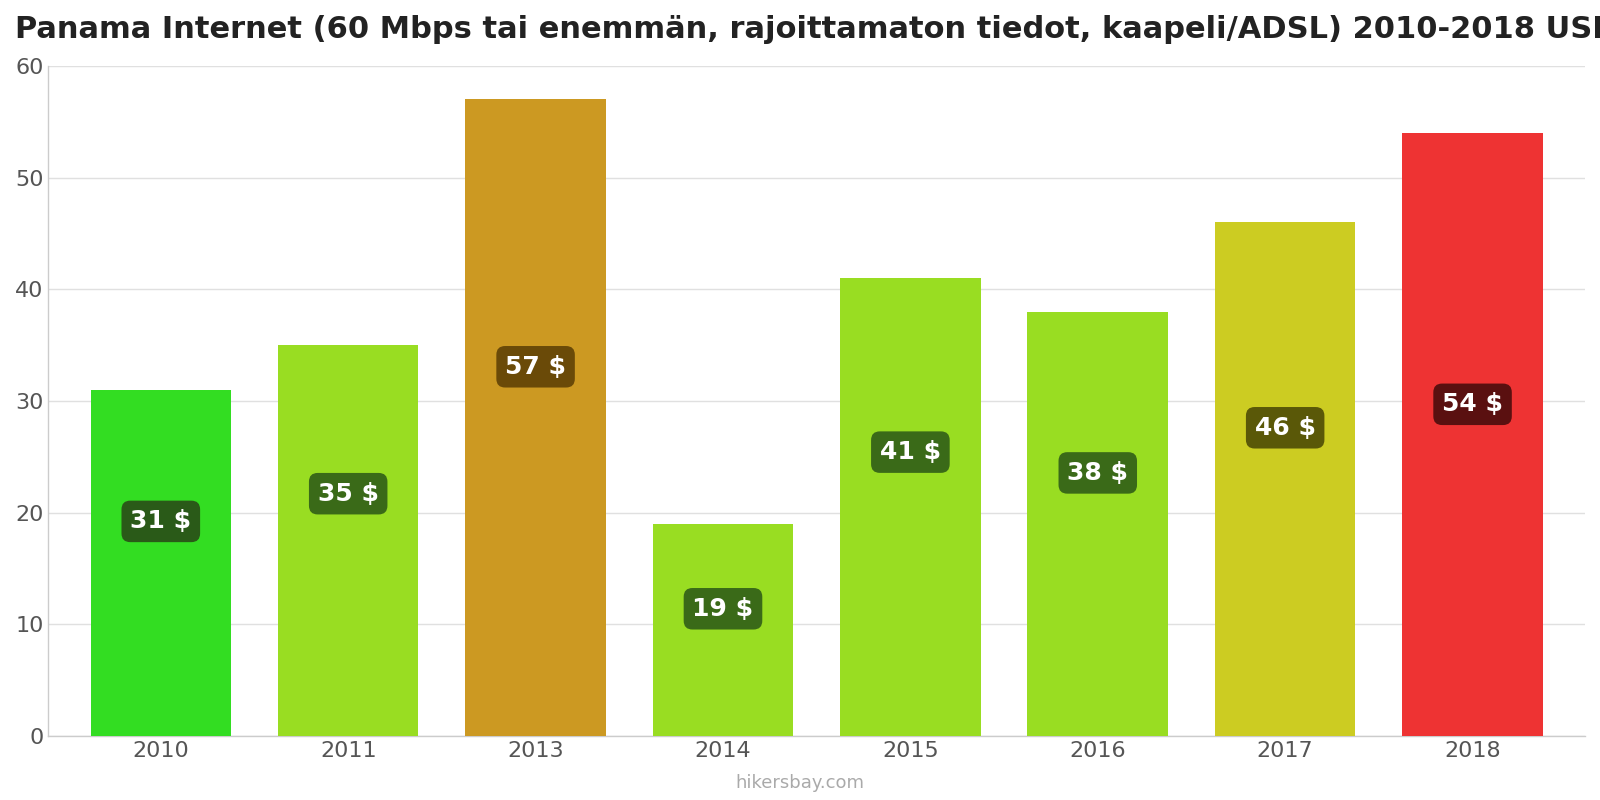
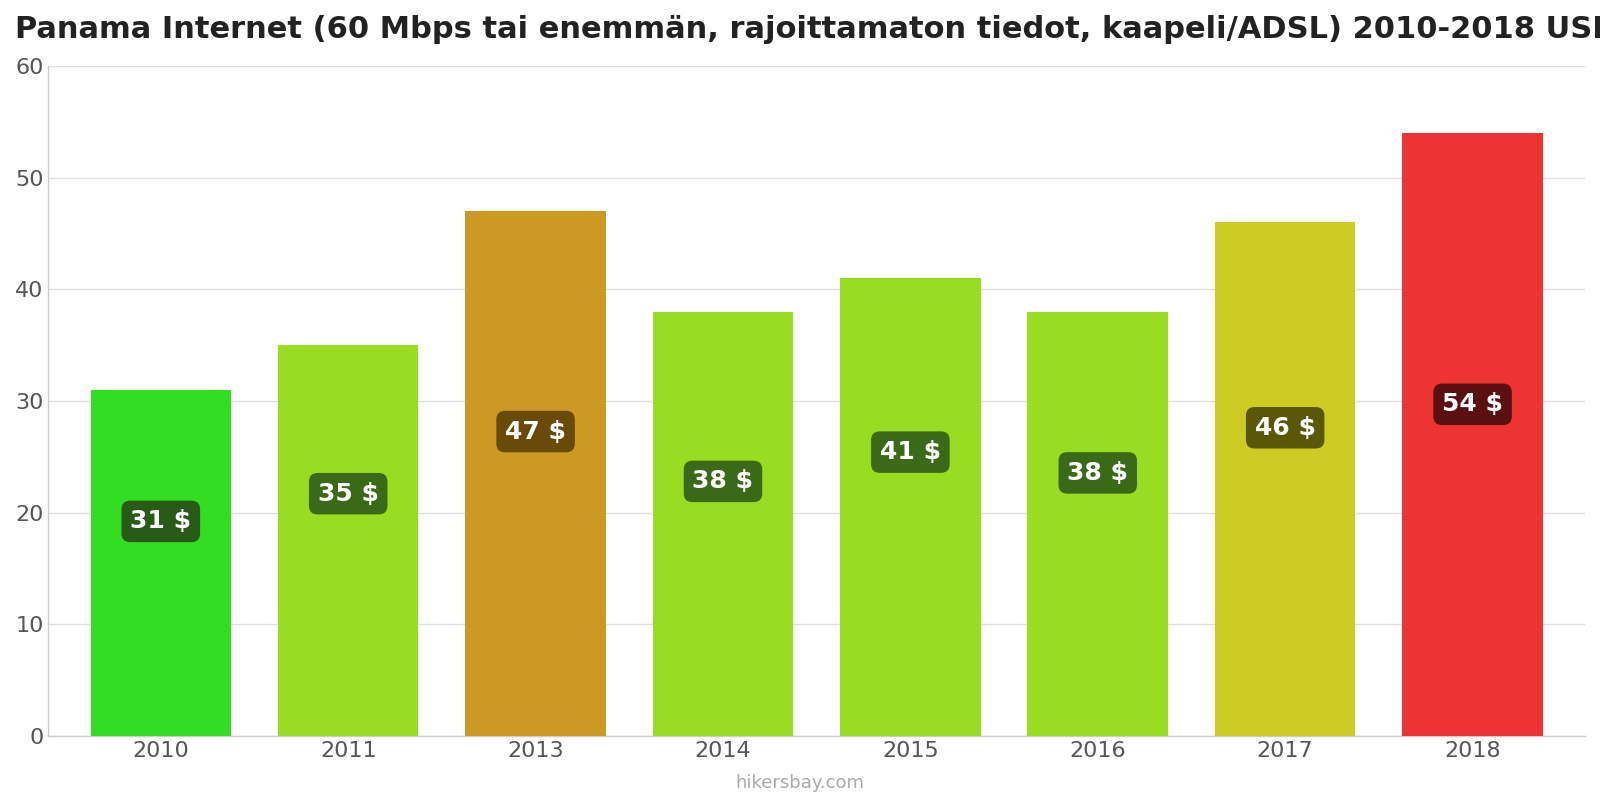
2013: 57 -> 47
2014: 19 -> 38
